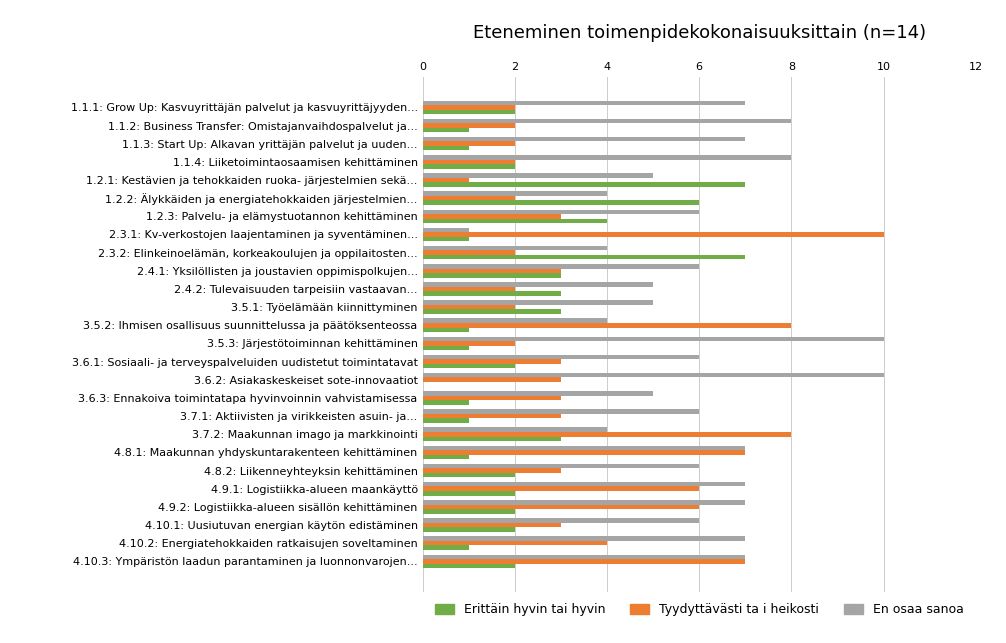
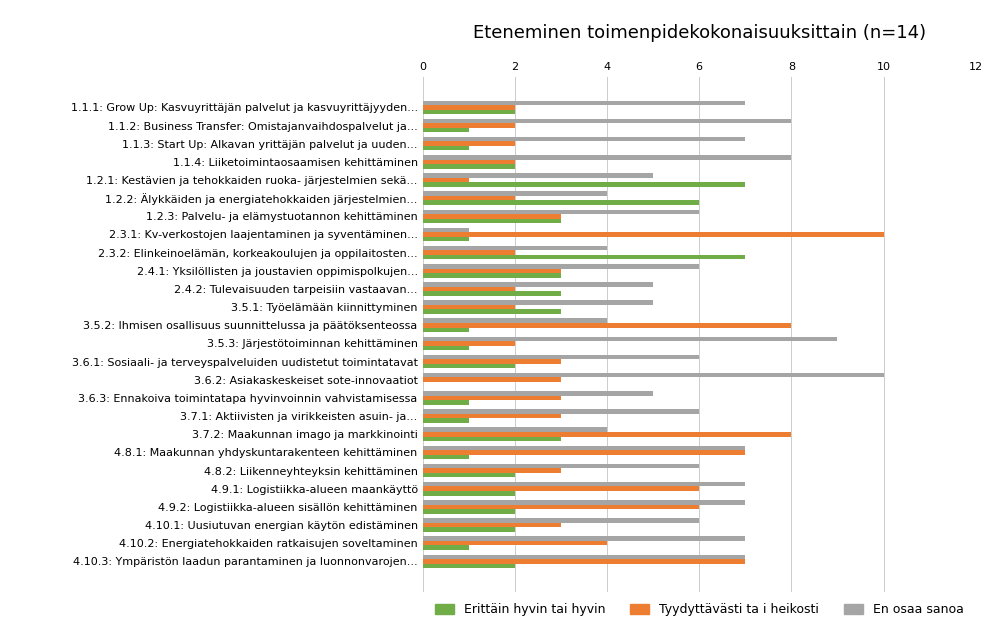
Erittäin hyvin tai hyvin/1.2.3: Palvelu- ja elämystuotannon kehittäminen: 4 -> 3
En osaa sanoa/3.5.3: Järjestötoiminnan kehittäminen: 10 -> 9
